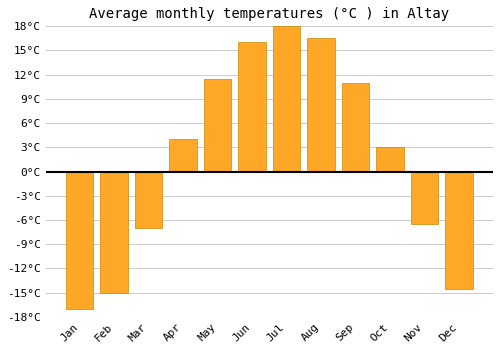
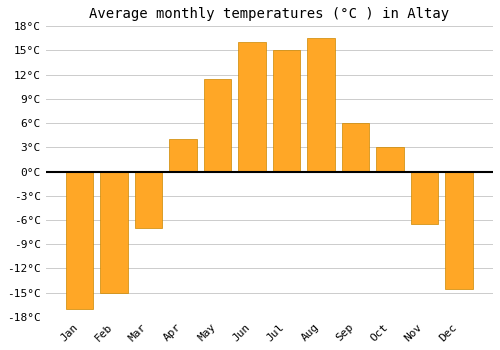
Jul: 18.0°C -> 15.0°C
Sep: 11.0°C -> 6.0°C
